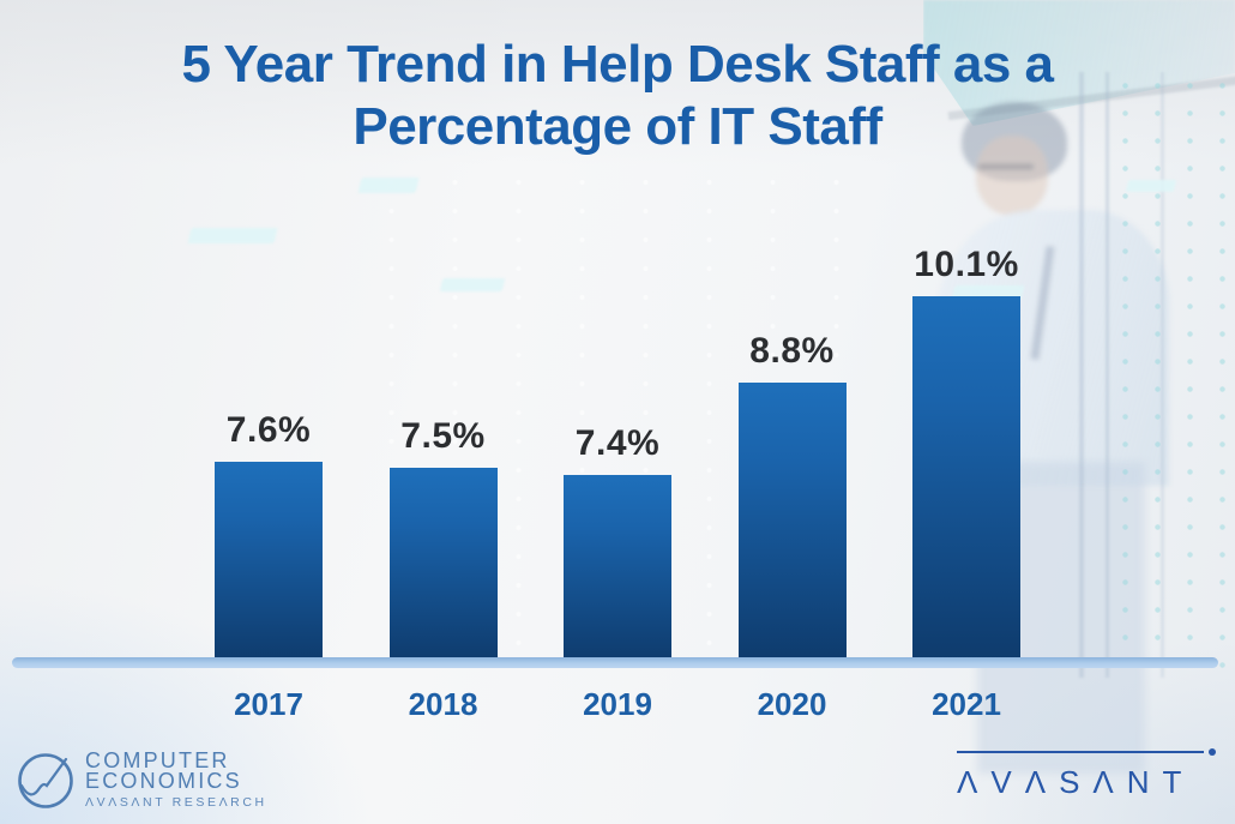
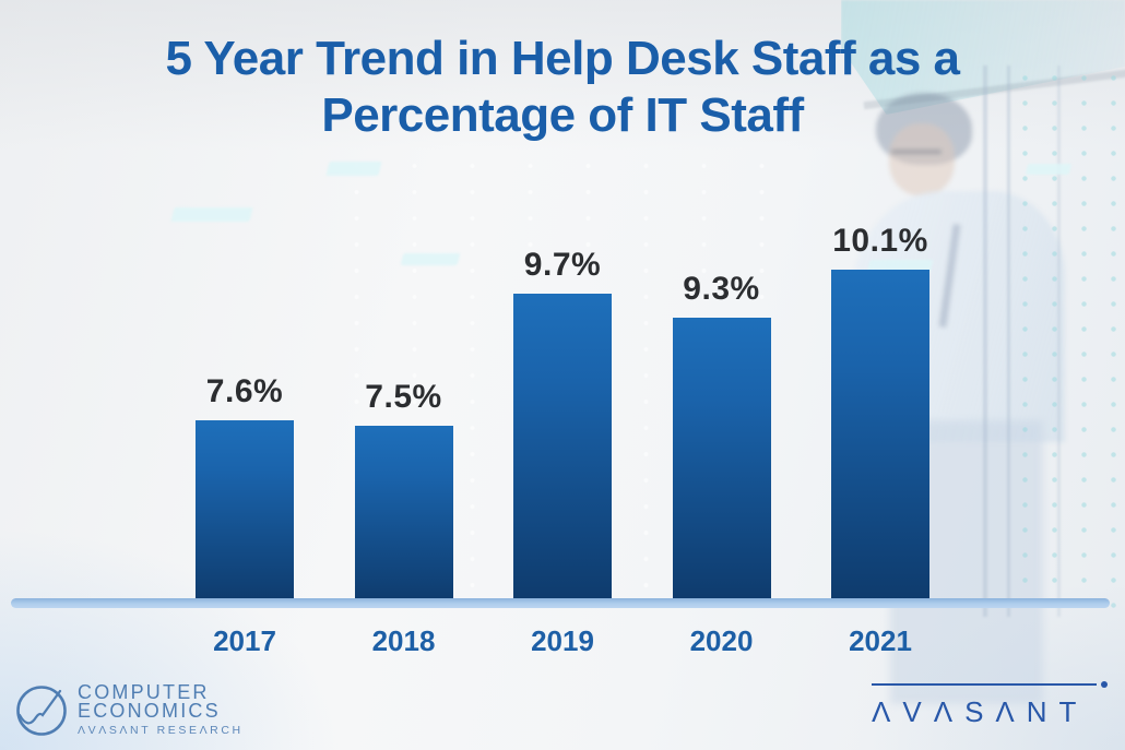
2019: 7.4% -> 9.7%
2020: 8.8% -> 9.3%
